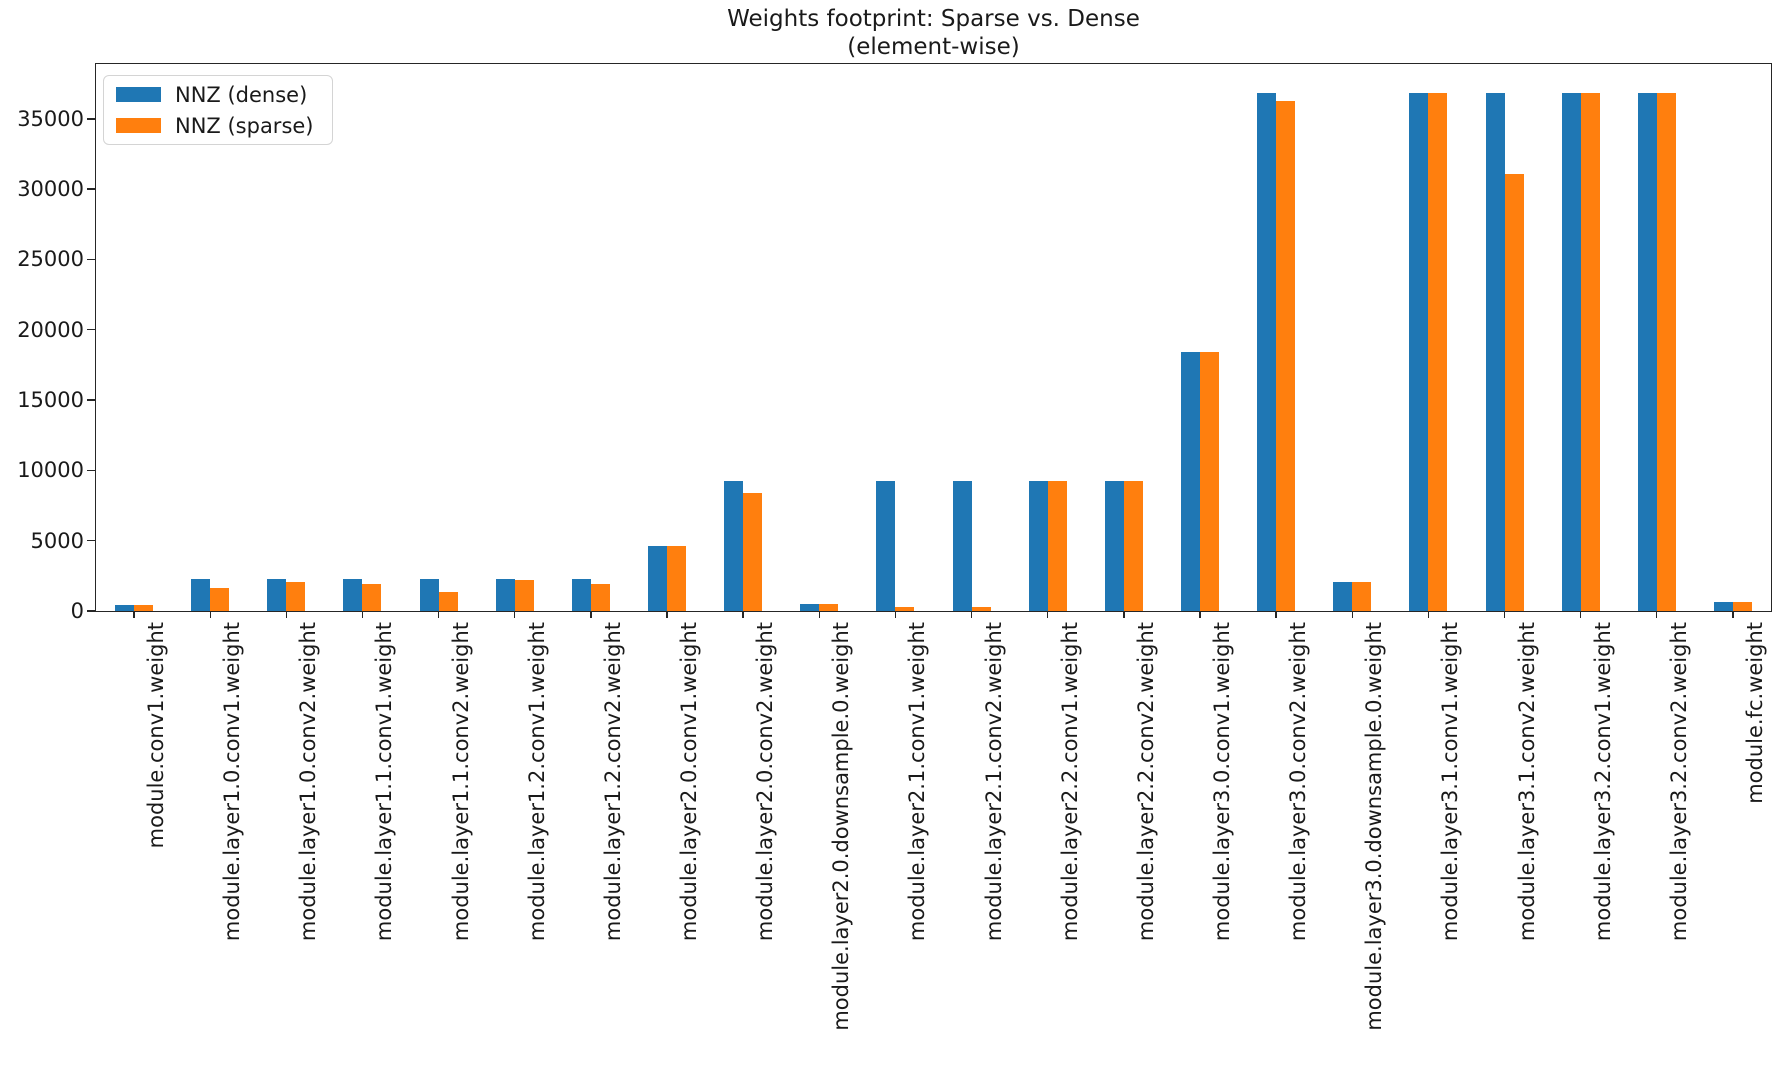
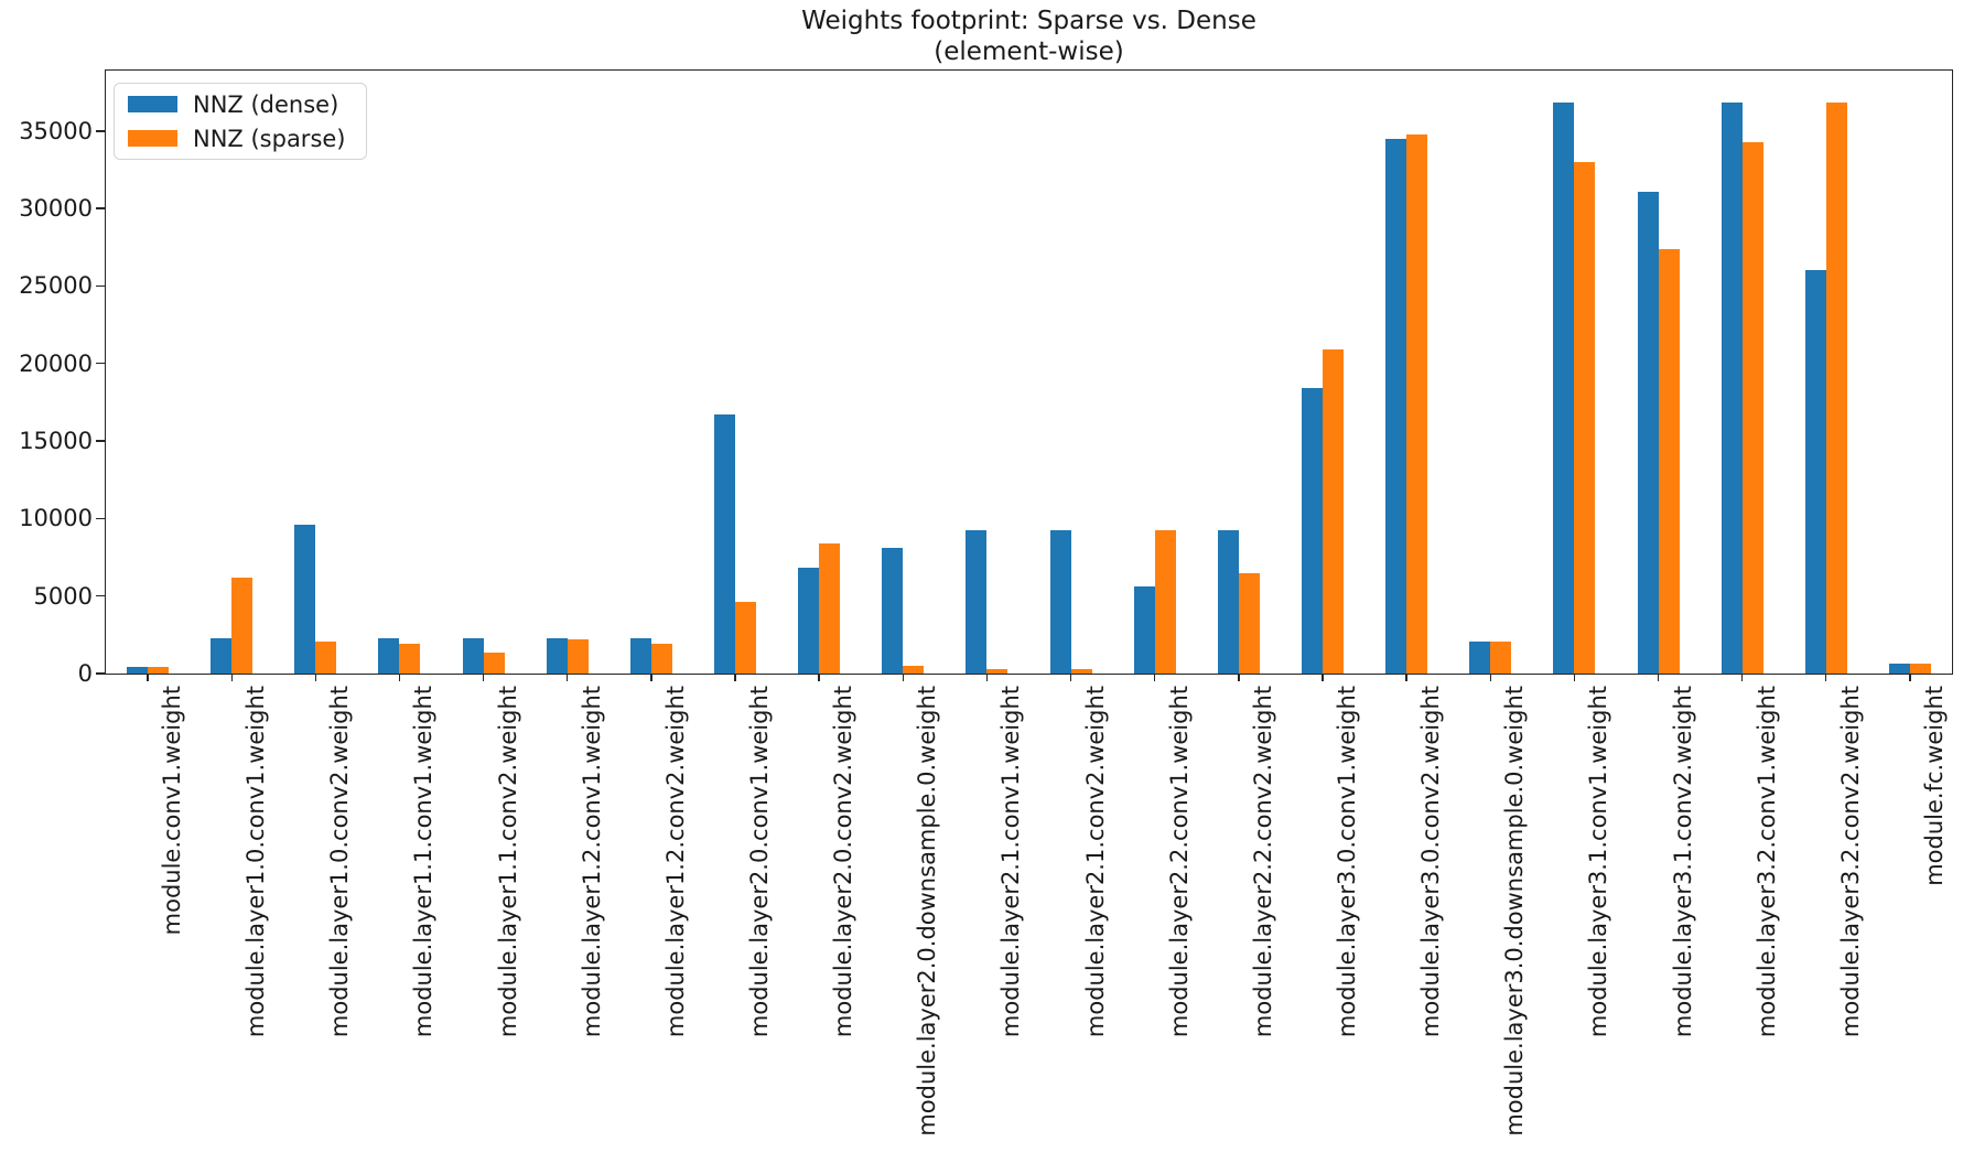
NNZ (sparse)/module.layer1.0.conv1.weight: 1600 -> 6200
NNZ (dense)/module.layer1.0.conv2.weight: 2300 -> 9600
NNZ (dense)/module.layer2.0.conv1.weight: 4600 -> 16700
NNZ (dense)/module.layer2.0.conv2.weight: 9200 -> 6800
NNZ (dense)/module.layer2.0.downsample.0.weight: 500 -> 8100
NNZ (dense)/module.layer2.2.conv1.weight: 9200 -> 5600
NNZ (sparse)/module.layer2.2.conv2.weight: 9200 -> 6500
NNZ (sparse)/module.layer3.0.conv1.weight: 18400 -> 20900
NNZ (dense)/module.layer3.0.conv2.weight: 36900 -> 34500
NNZ (sparse)/module.layer3.0.conv2.weight: 36300 -> 34800
NNZ (sparse)/module.layer3.1.conv1.weight: 36900 -> 33000
NNZ (dense)/module.layer3.1.conv2.weight: 36900 -> 31100
NNZ (sparse)/module.layer3.1.conv2.weight: 31100 -> 27400
NNZ (sparse)/module.layer3.2.conv1.weight: 36900 -> 34300
NNZ (dense)/module.layer3.2.conv2.weight: 36900 -> 26000
